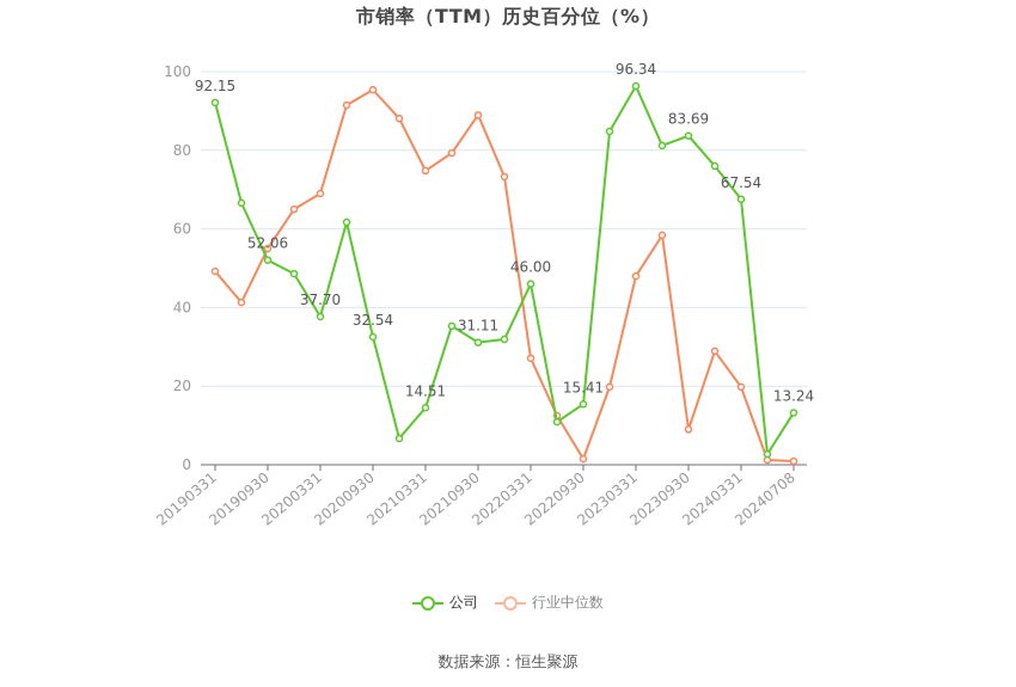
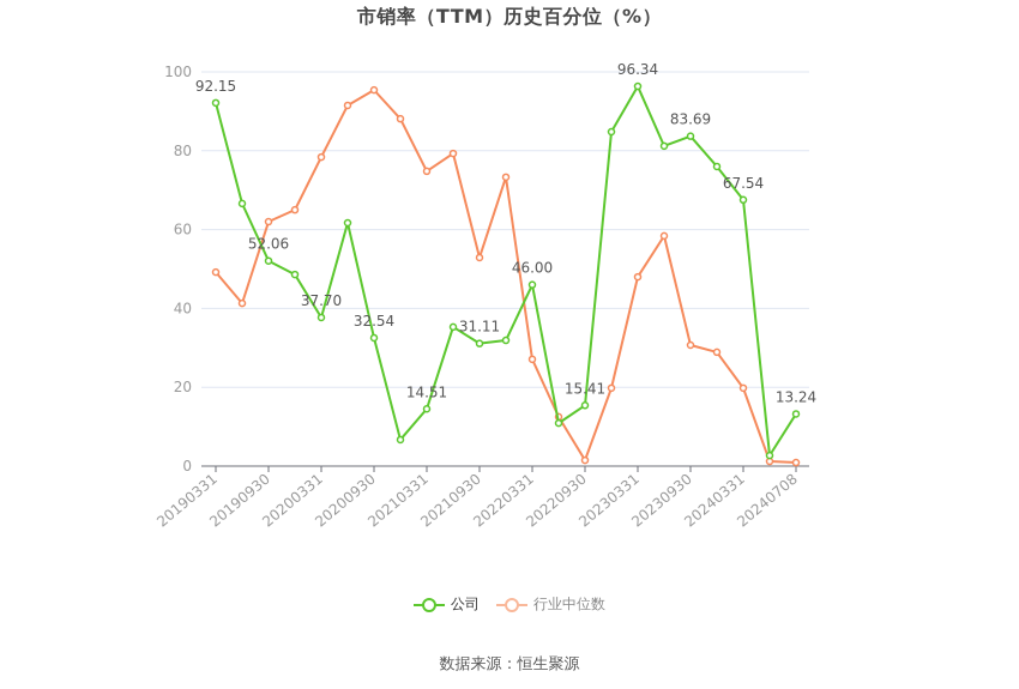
行业中位数/20190930: 55 -> 62
行业中位数/20200331: 69 -> 78
行业中位数/20210930: 89 -> 53
行业中位数/20230930: 9 -> 31
